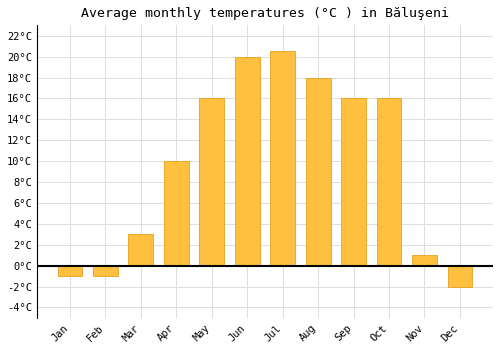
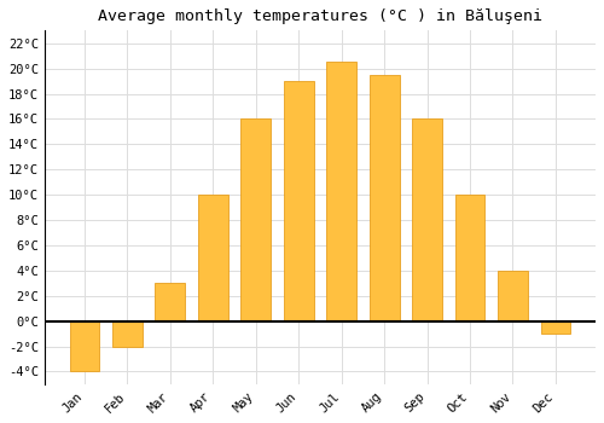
Jan: -1.0°C -> -4.0°C
Feb: -1.0°C -> -2.0°C
Jun: 20.0°C -> 19.0°C
Aug: 18.0°C -> 19.5°C
Oct: 16.0°C -> 10.0°C
Nov: 1.0°C -> 4.0°C
Dec: -2.0°C -> -1.0°C
